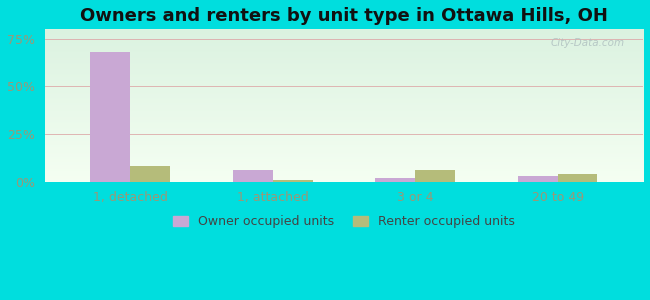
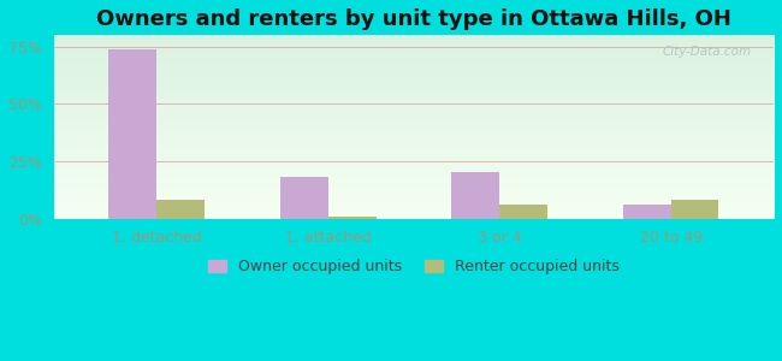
Owner occupied units/1, detached: 68% -> 74%
Owner occupied units/1, attached: 6% -> 18%
Owner occupied units/3 or 4: 2% -> 20%
Owner occupied units/20 to 49: 3% -> 6%
Renter occupied units/20 to 49: 4% -> 8%
